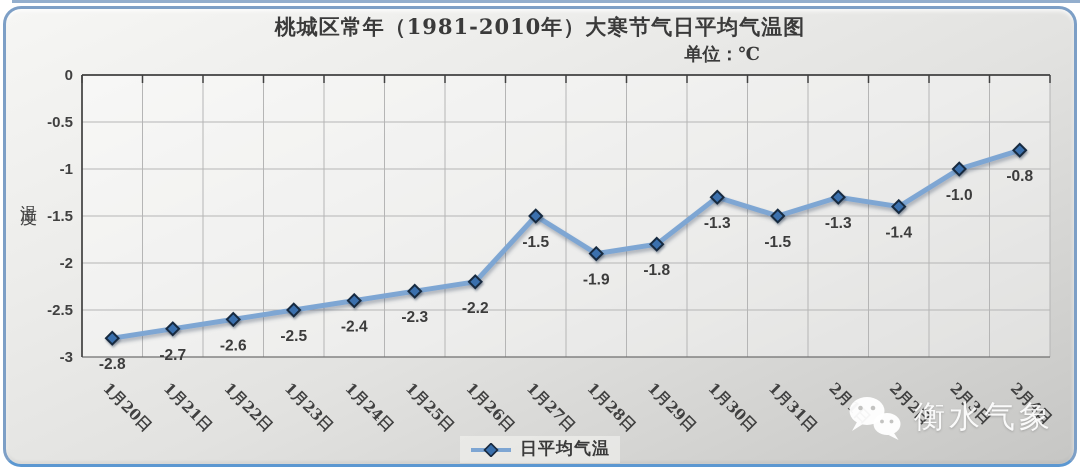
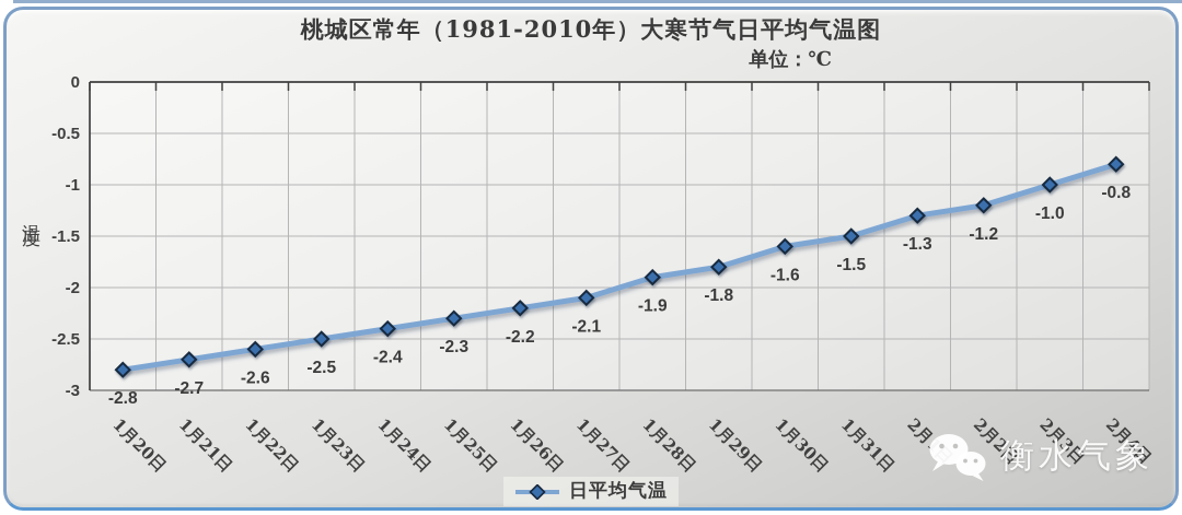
1月27日: -1.5 -> -2.1
1月30日: -1.3 -> -1.6
2月2日: -1.4 -> -1.2
